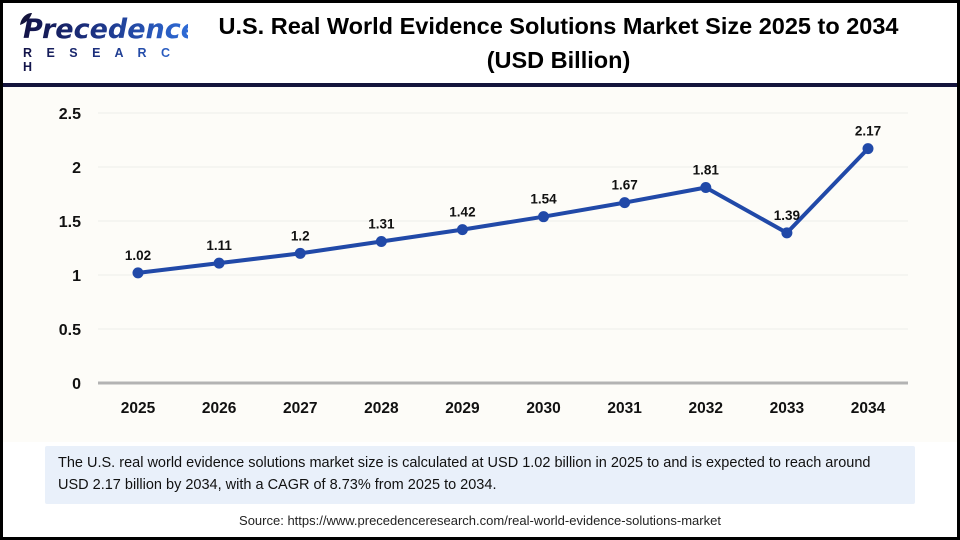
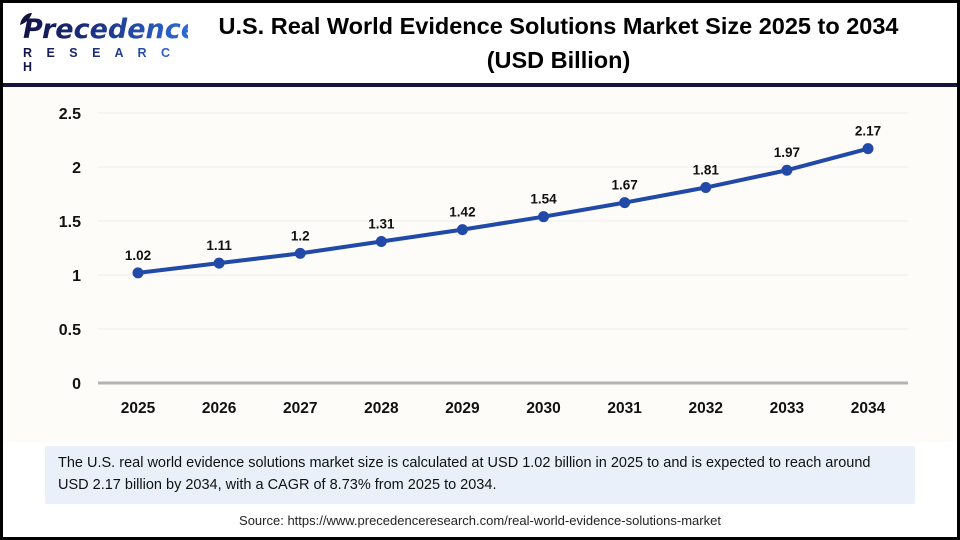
2033: 1.39 -> 1.97
